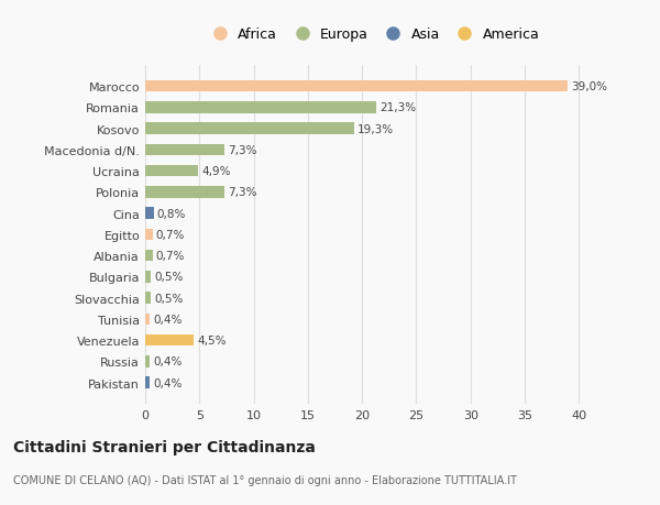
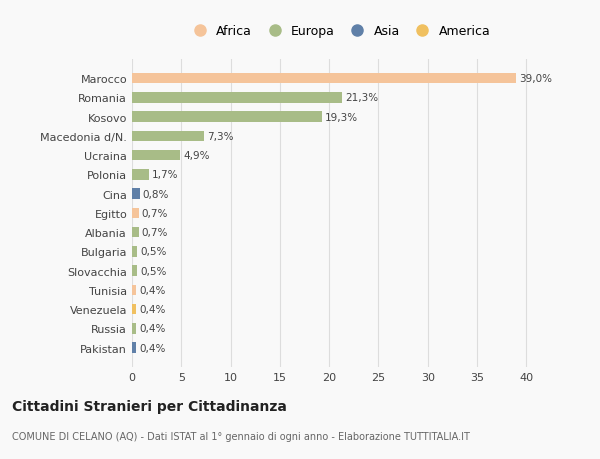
Polonia: 7,3% -> 1,7%
Venezuela: 4,5% -> 0,4%
